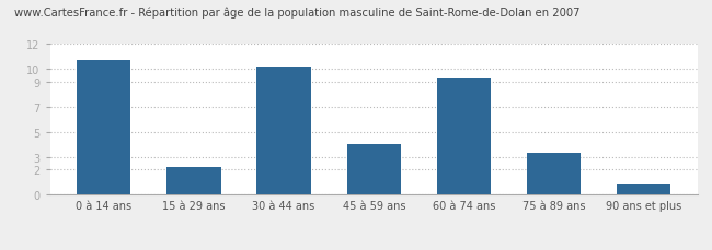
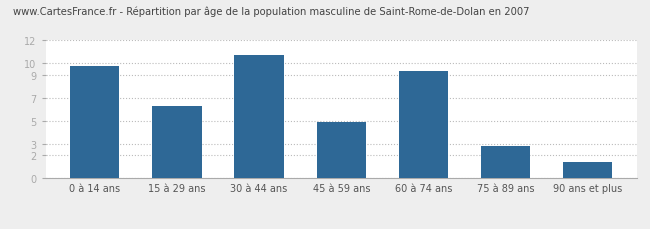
0 à 14 ans: 10.7 -> 9.8
15 à 29 ans: 2.2 -> 6.3
30 à 44 ans: 10.2 -> 10.7
45 à 59 ans: 4.0 -> 4.9
75 à 89 ans: 3.3 -> 2.8
90 ans et plus: 0.8 -> 1.4
